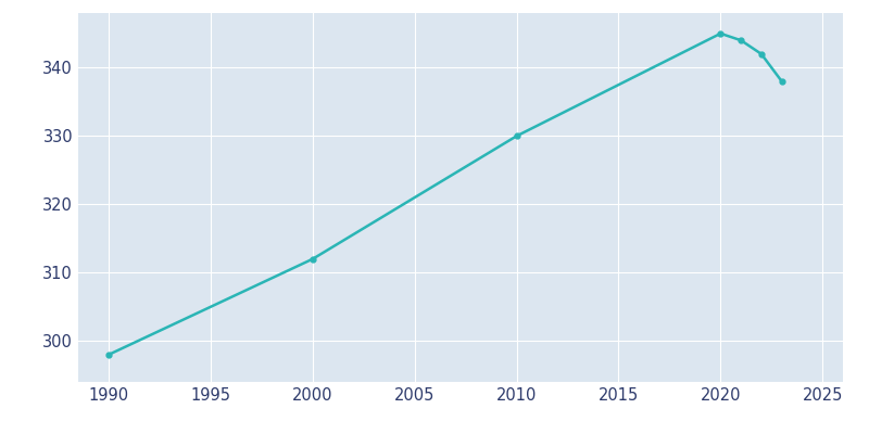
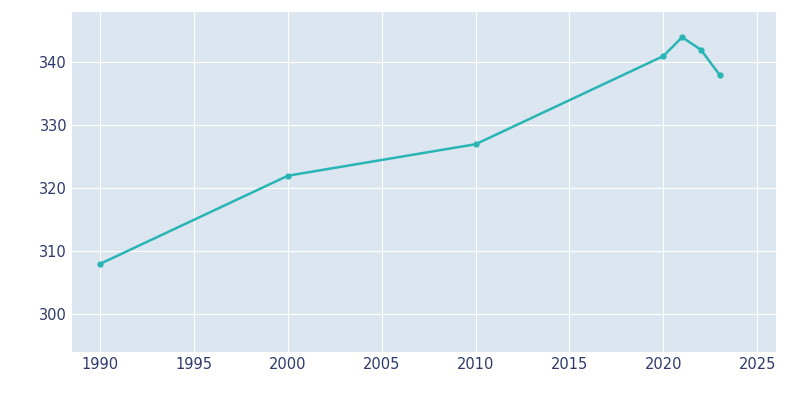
1990: 298 -> 308
2000: 312 -> 322
2010: 330 -> 327
2020: 345 -> 341
